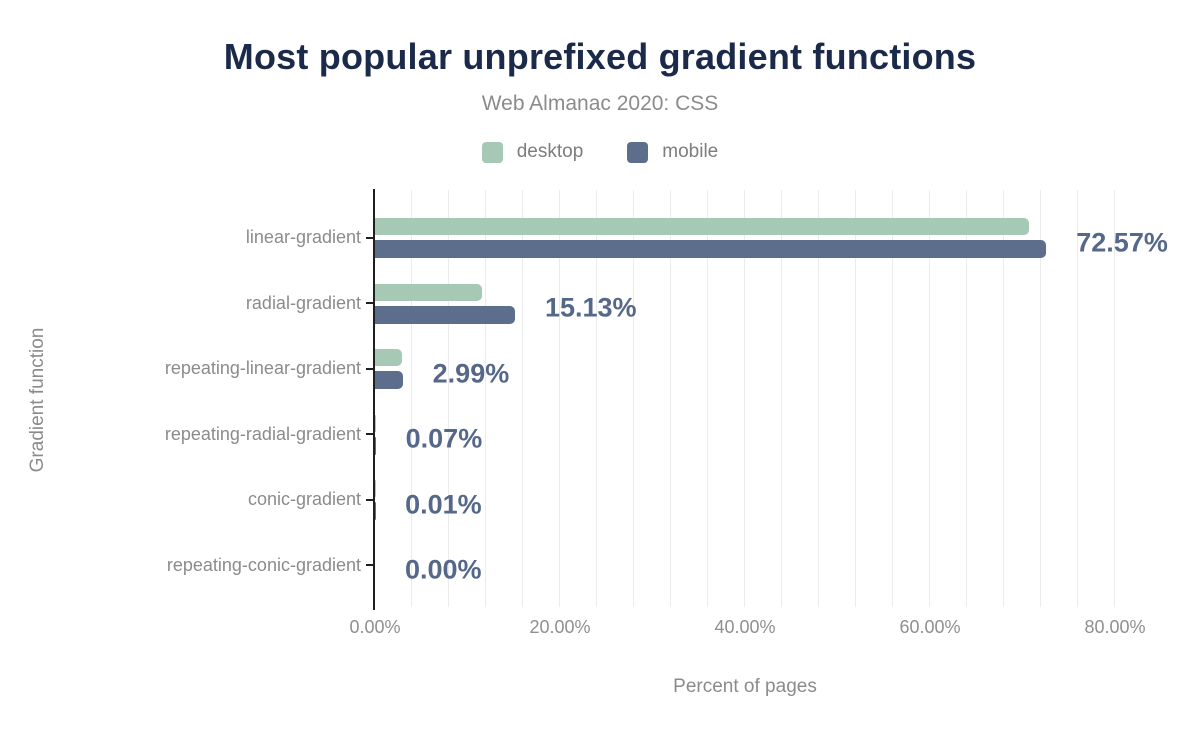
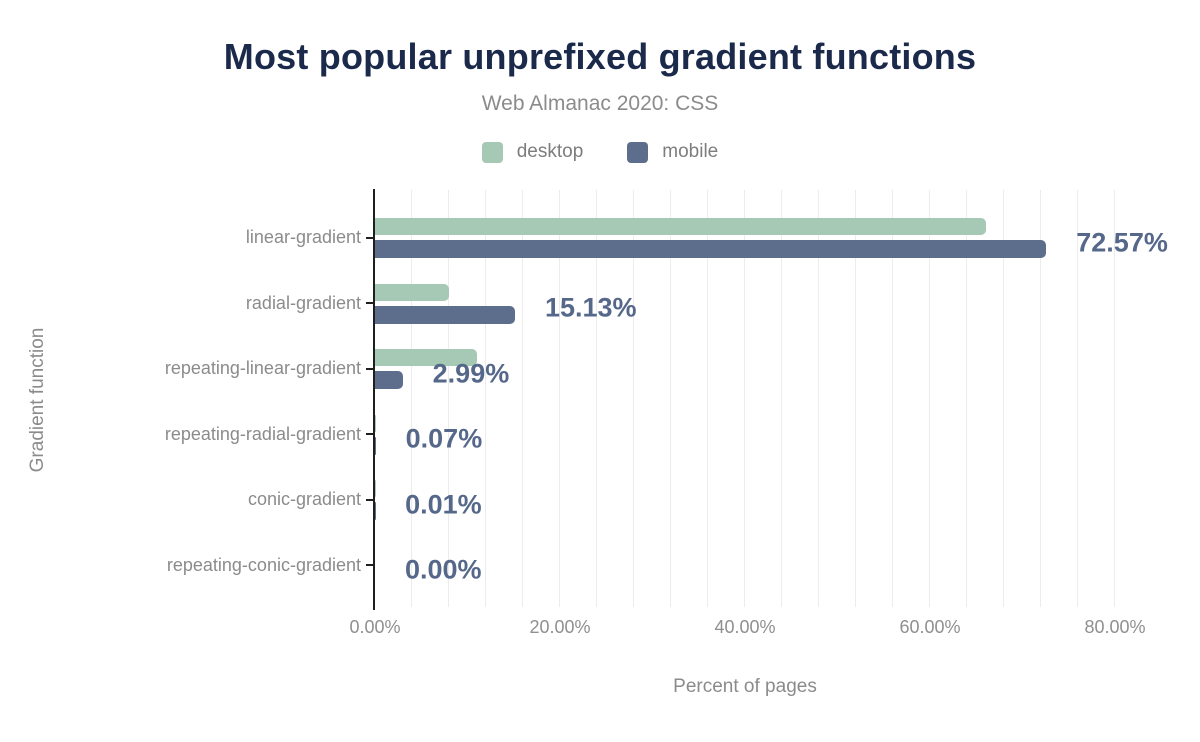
desktop/linear-gradient: 71% -> 66%
desktop/radial-gradient: 12% -> 8%
desktop/repeating-linear-gradient: 3% -> 11%
